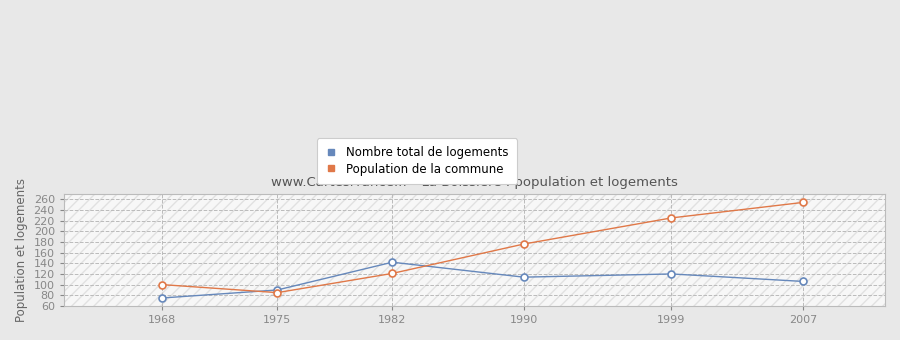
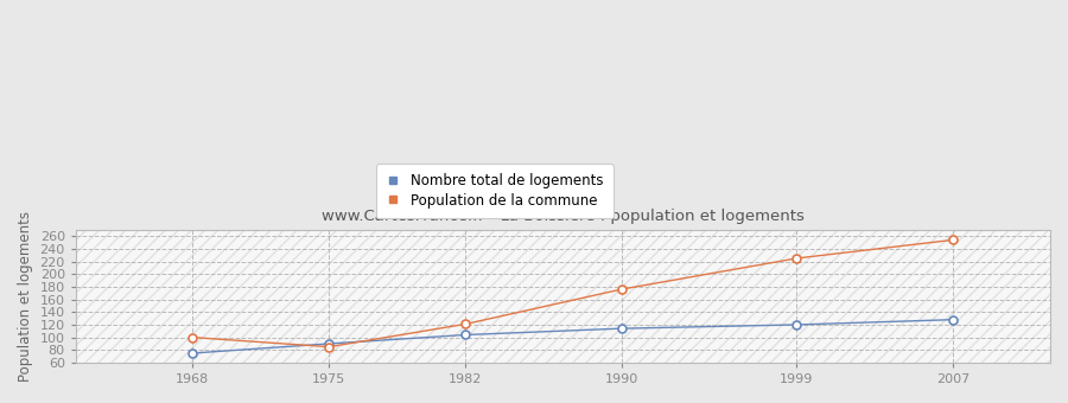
Nombre total de logements/1982: 142 -> 104
Nombre total de logements/2007: 106 -> 128
